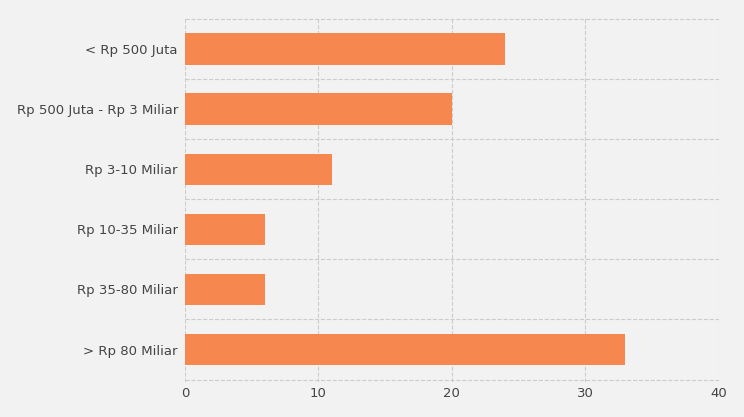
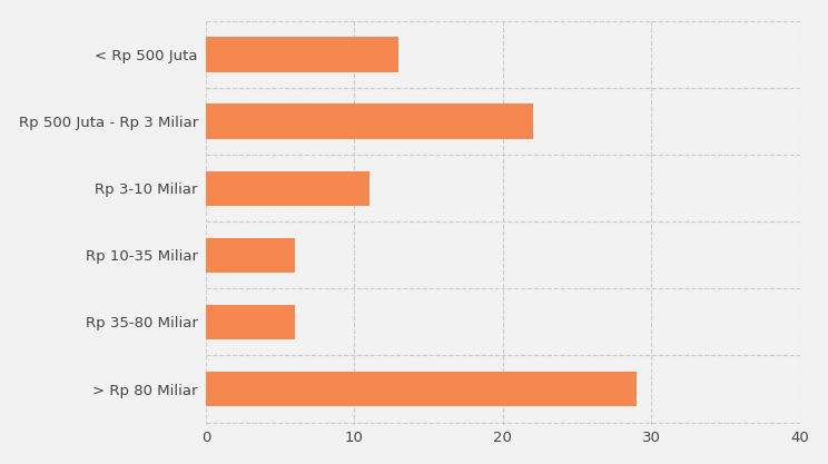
< Rp 500 Juta: 24 -> 13
Rp 500 Juta - Rp 3 Miliar: 20 -> 22
> Rp 80 Miliar: 33 -> 29
